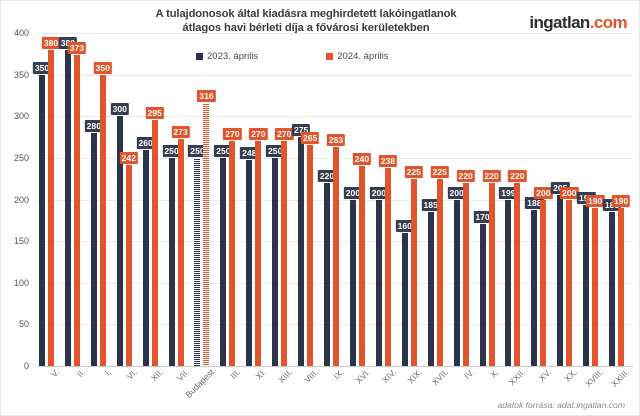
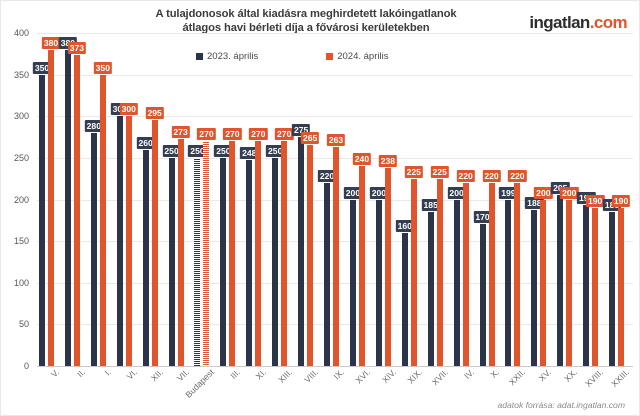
2024. április/VI.: 242 -> 300
2024. április/Budapest: 316 -> 270
